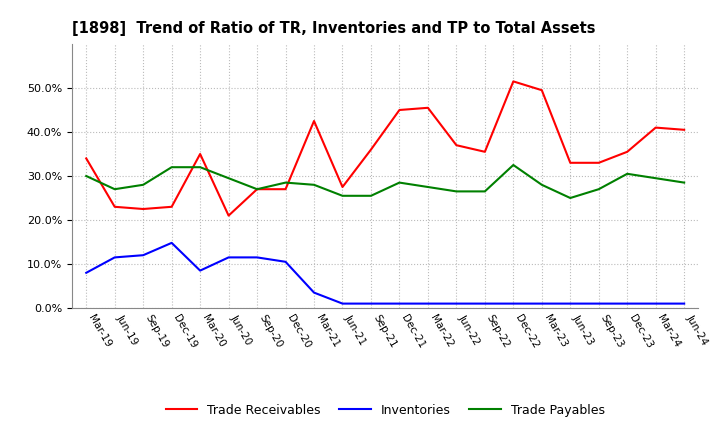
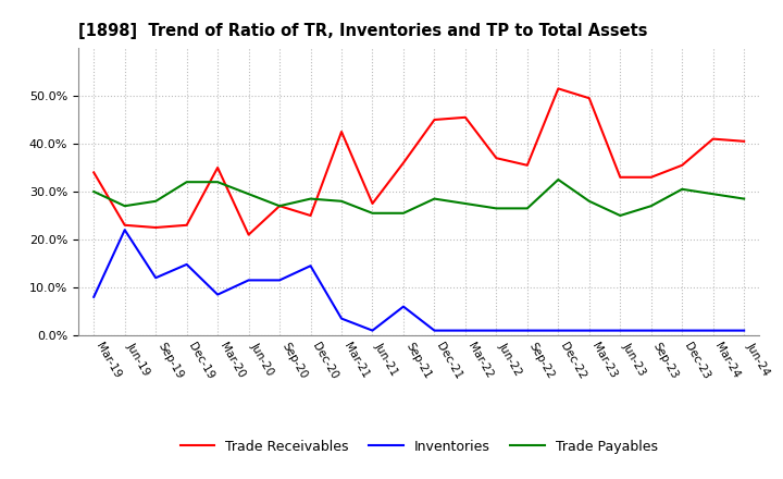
Inventories/Jun-19: 11.5% -> 22.0%
Trade Receivables/Dec-20: 27.0% -> 25.0%
Inventories/Dec-20: 10.5% -> 14.5%
Inventories/Sep-21: 1.0% -> 6.0%
